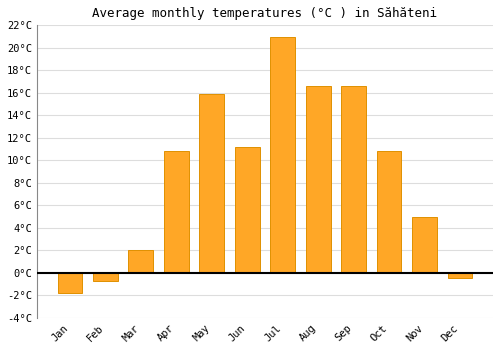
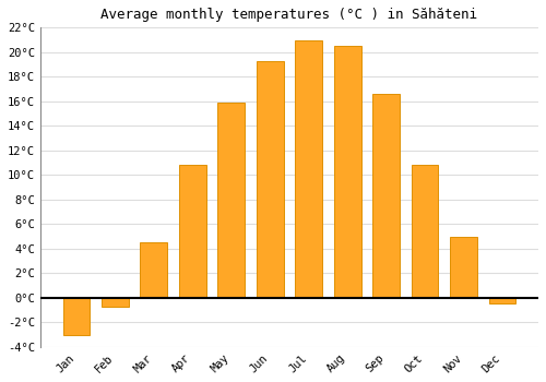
Jan: -1.8°C -> -3.0°C
Mar: 2.0°C -> 4.5°C
Jun: 11.2°C -> 19.3°C
Aug: 16.6°C -> 20.5°C
